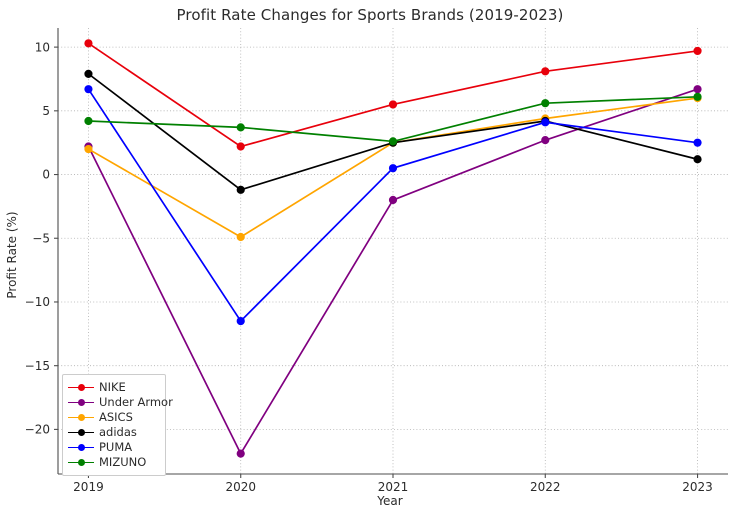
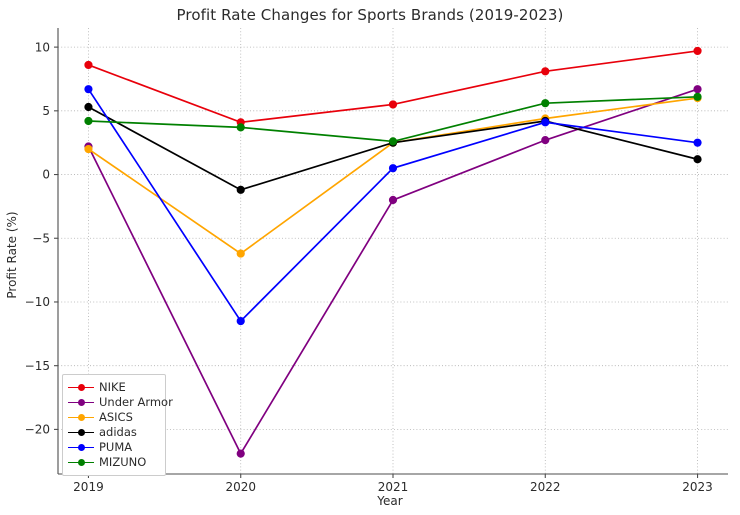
NIKE/2019: 10.3 -> 8.6
adidas/2019: 7.9 -> 5.3
NIKE/2020: 2.2 -> 4.1
ASICS/2020: -4.9 -> -6.2
